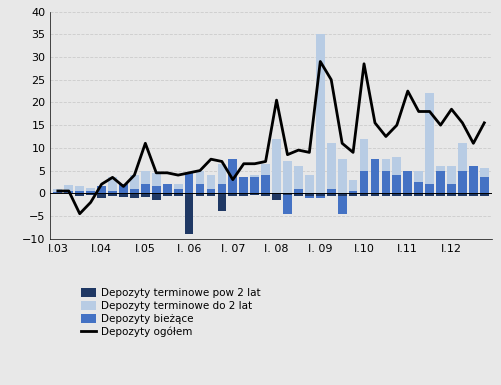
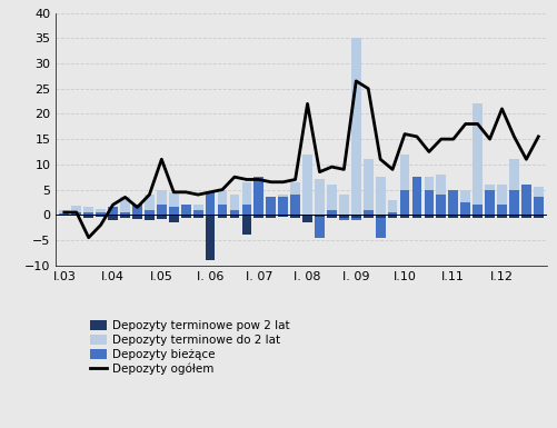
Depozyty ogółem/I. 07: 3.0 -> 7.0
Depozyty ogółem/I. 08: 20.5 -> 22.0
Depozyty ogółem/I. 09: 29.0 -> 26.5
Depozyty ogółem/I.10: 28.5 -> 16.0
Depozyty ogółem/I.11: 22.5 -> 15.0
Depozyty ogółem/I.12: 18.5 -> 21.0
